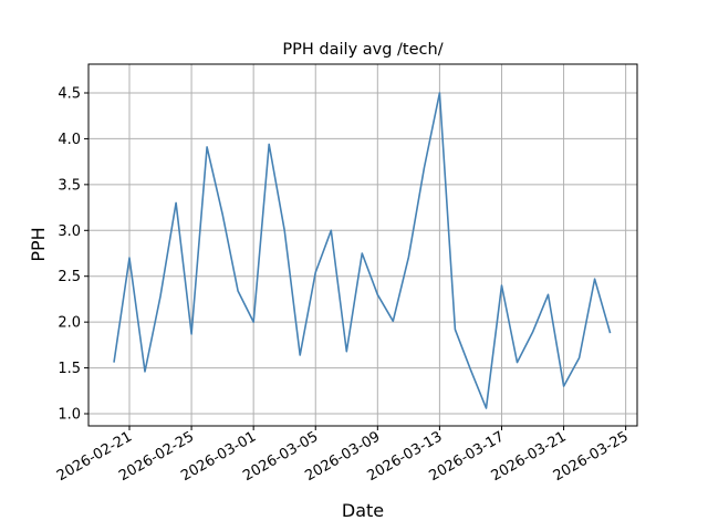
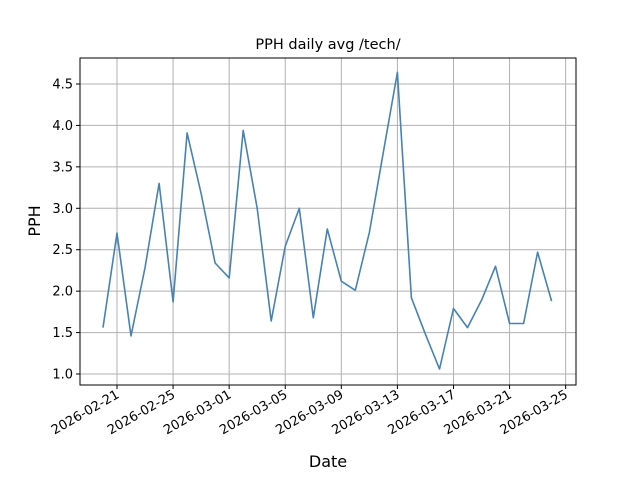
2026-03-01: 2.0 -> 2.2
2026-03-09: 2.3 -> 2.1
2026-03-13: 4.5 -> 4.6
2026-03-17: 2.4 -> 1.8
2026-03-21: 1.3 -> 1.6
